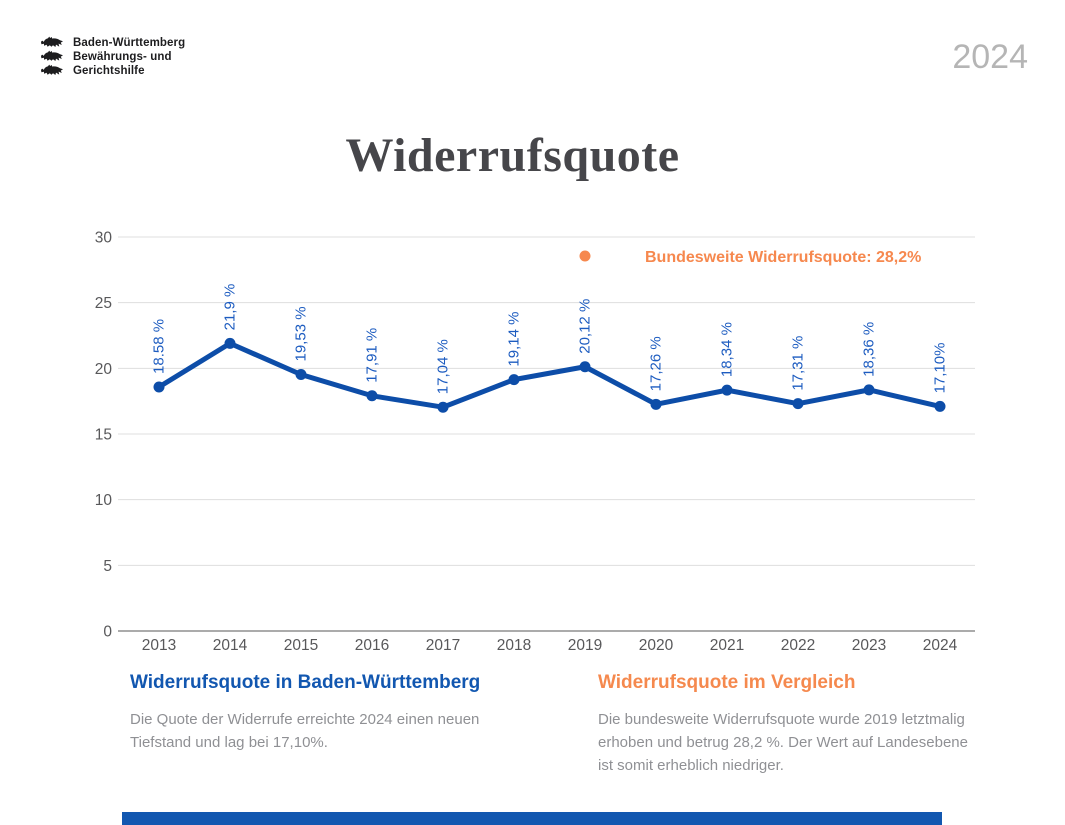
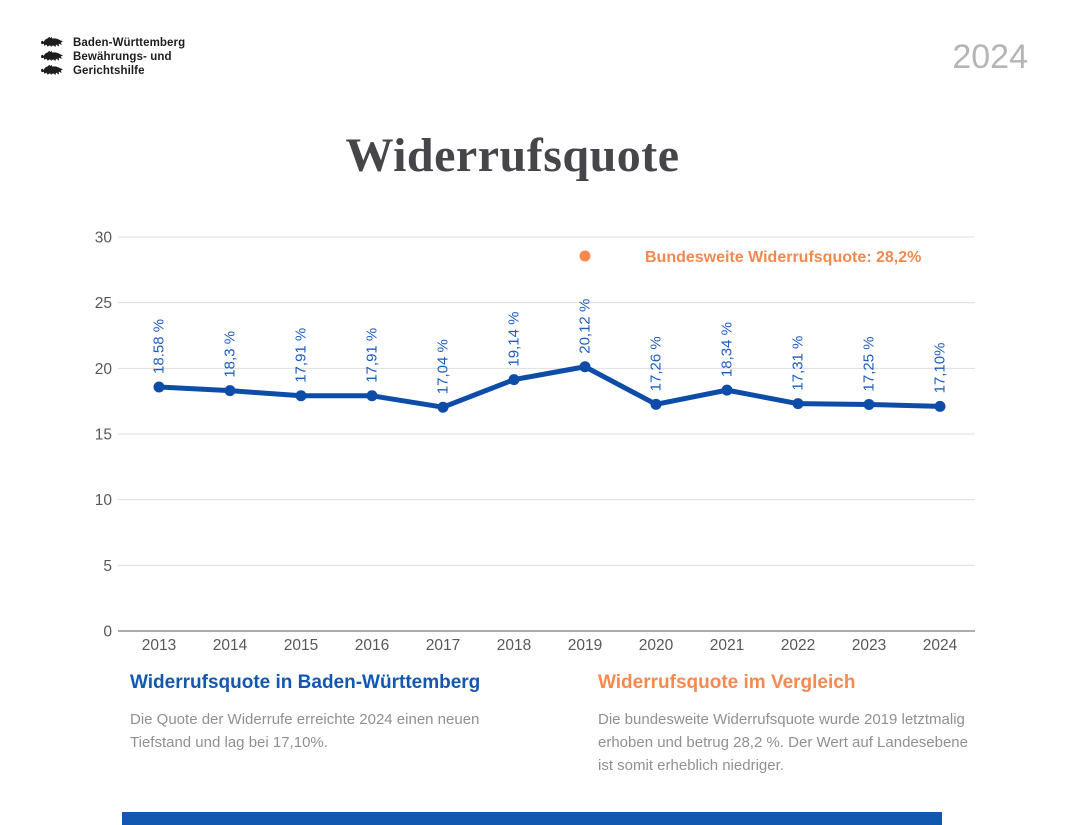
2014: 21,9 -> 18,3
2015: 19,53 -> 17,91
2023: 18,36 -> 17,25
